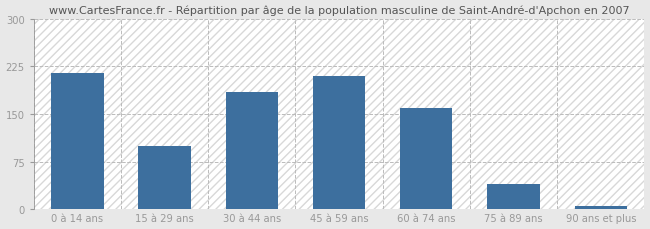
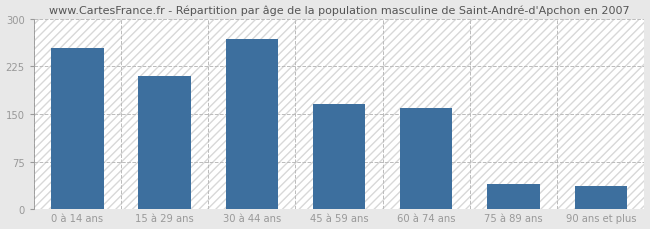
0 à 14 ans: 215 -> 254
15 à 29 ans: 100 -> 210
30 à 44 ans: 185 -> 268
45 à 59 ans: 210 -> 166
90 ans et plus: 5 -> 36
